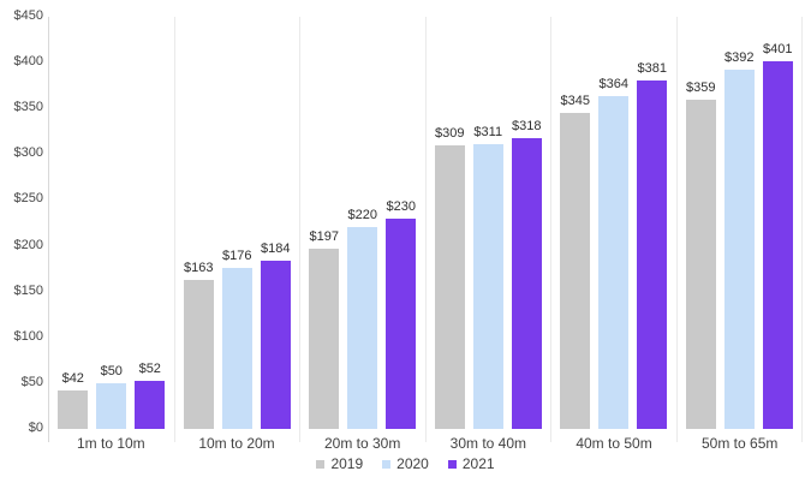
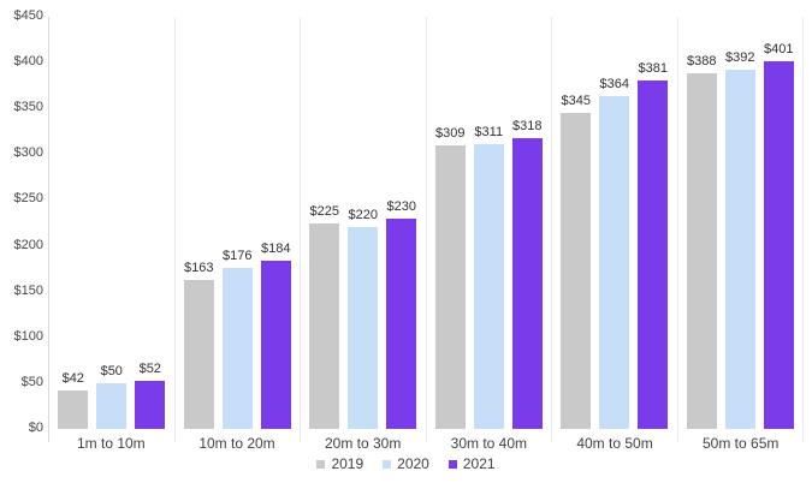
2019/20m to 30m: $197 -> $225
2019/50m to 65m: $359 -> $388
